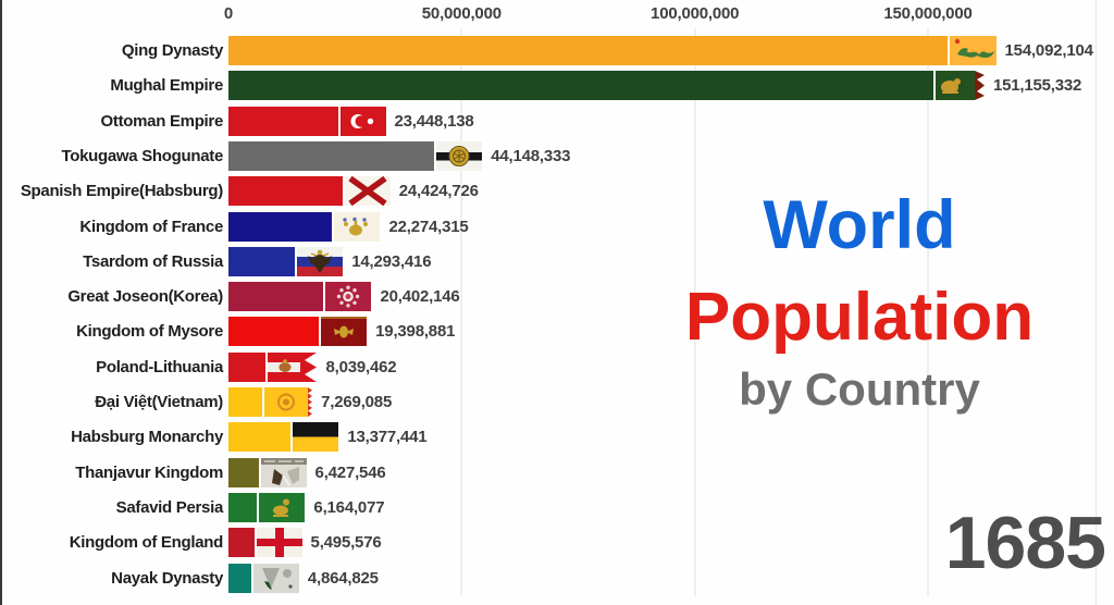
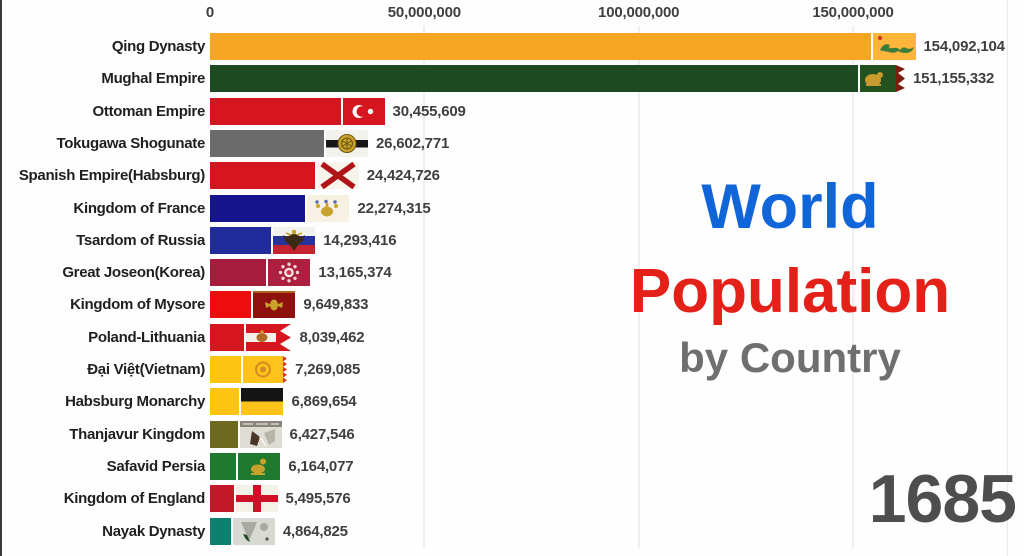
Ottoman Empire: 23,448,138 -> 30,455,609
Tokugawa Shogunate: 44,148,333 -> 26,602,771
Great Joseon(Korea): 20,402,146 -> 13,165,374
Kingdom of Mysore: 19,398,881 -> 9,649,833
Habsburg Monarchy: 13,377,441 -> 6,869,654
